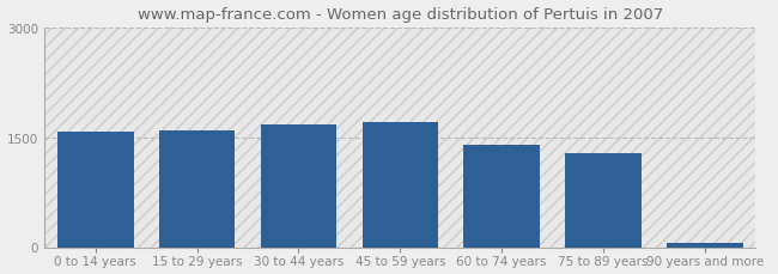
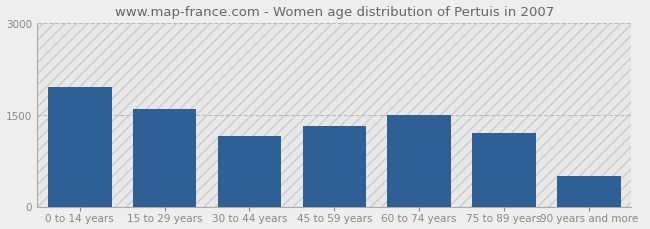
0 to 14 years: 1570 -> 1960
30 to 44 years: 1680 -> 1160
45 to 59 years: 1700 -> 1320
60 to 74 years: 1390 -> 1500
75 to 89 years: 1290 -> 1200
90 years and more: 60 -> 500
